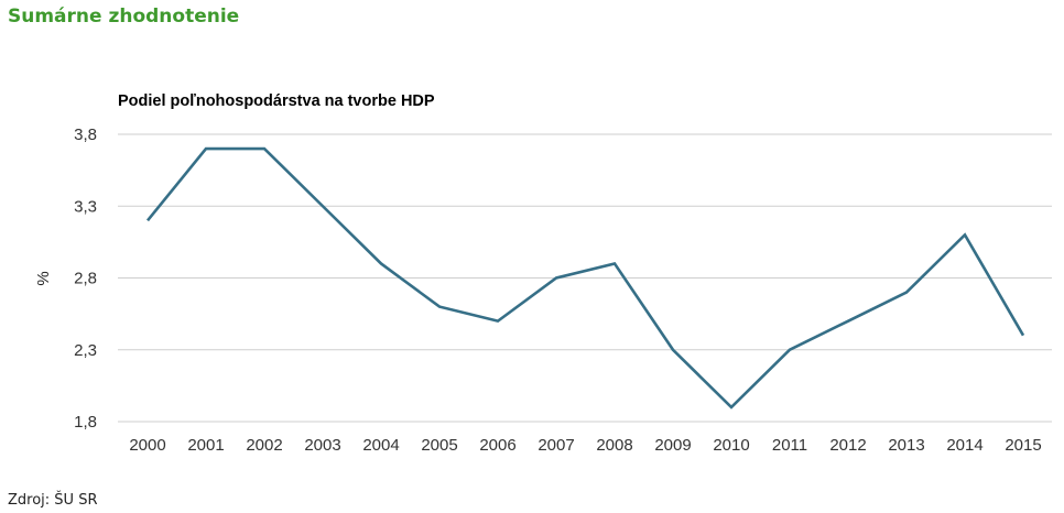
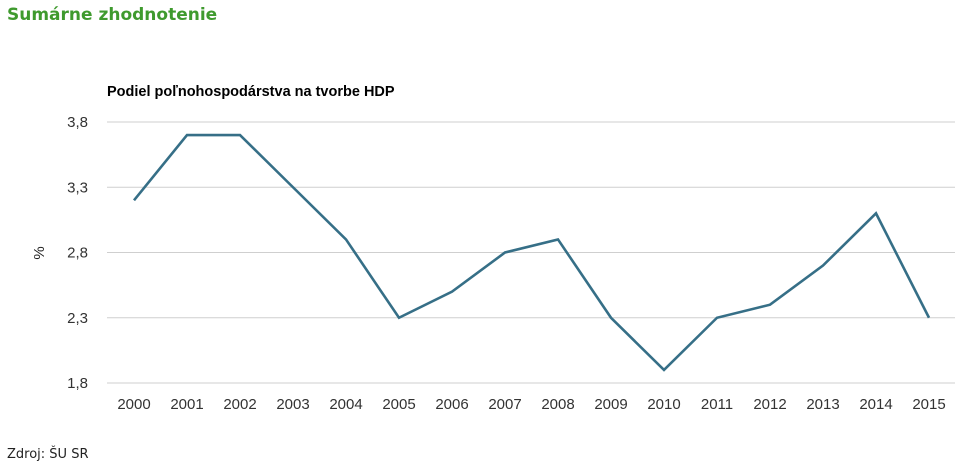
2005: 2,6 -> 2,3
2012: 2,5 -> 2,4
2015: 2,4 -> 2,3
